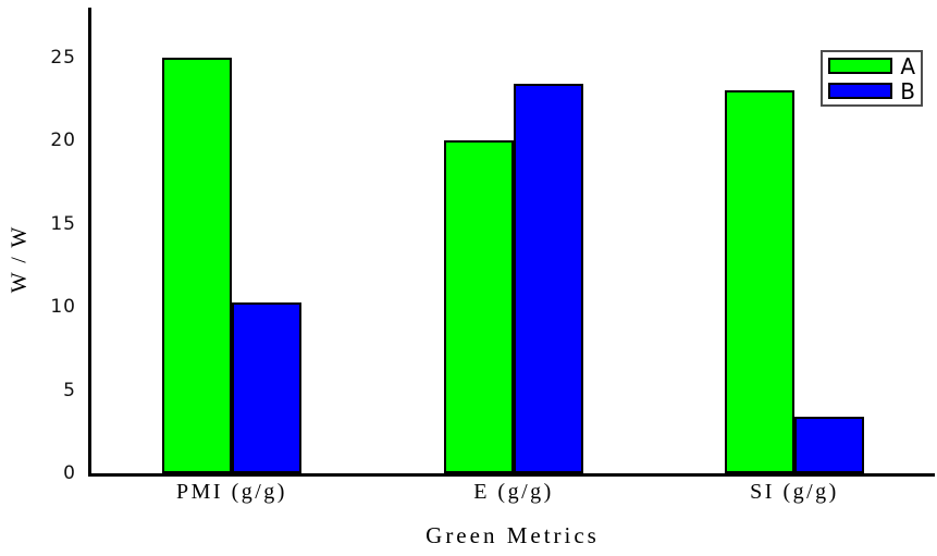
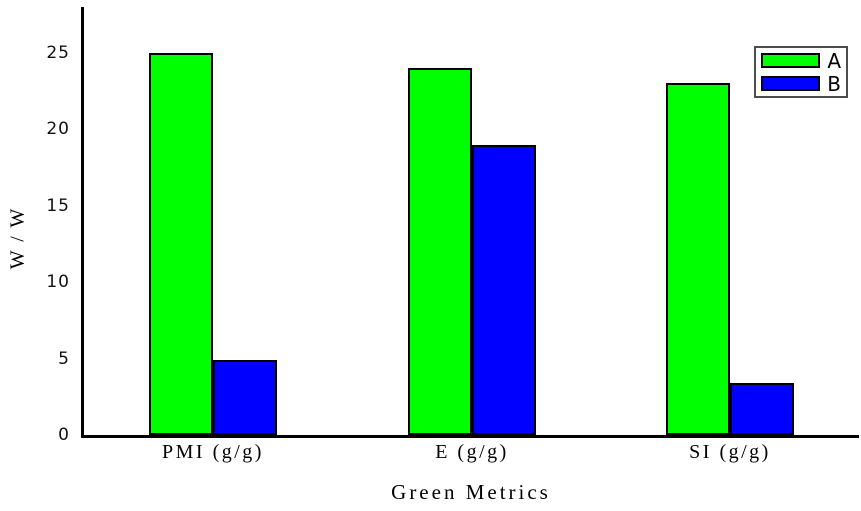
B/PMI (g/g): 10.3 -> 4.9
A/E (g/g): 20 -> 24
B/E (g/g): 23.4 -> 19.0
